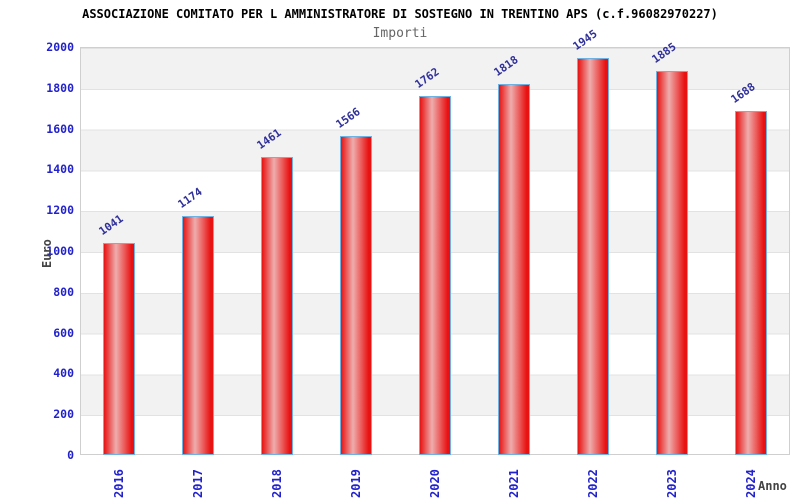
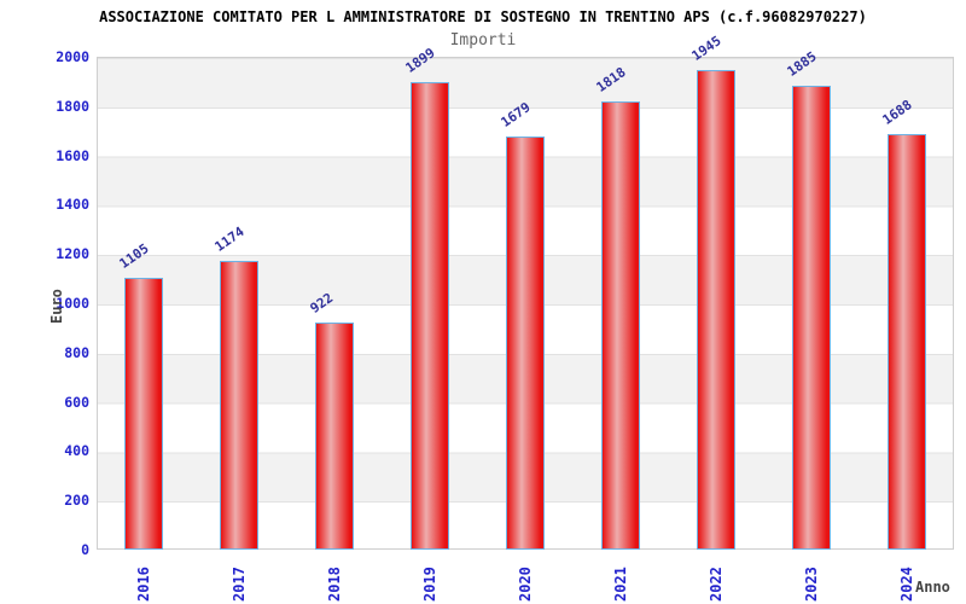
2016: 1041 -> 1105
2018: 1461 -> 922
2019: 1566 -> 1899
2020: 1762 -> 1679
